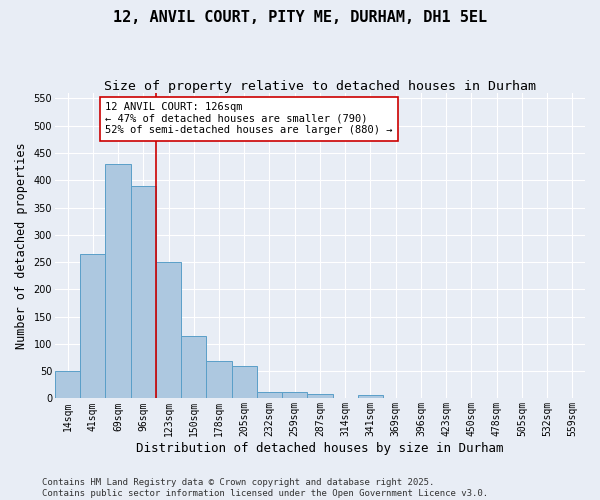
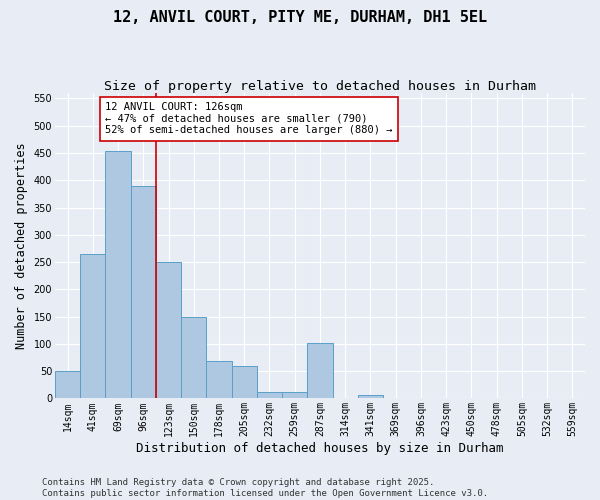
69sqm: 430 -> 454
150sqm: 115 -> 150
287sqm: 9 -> 102
